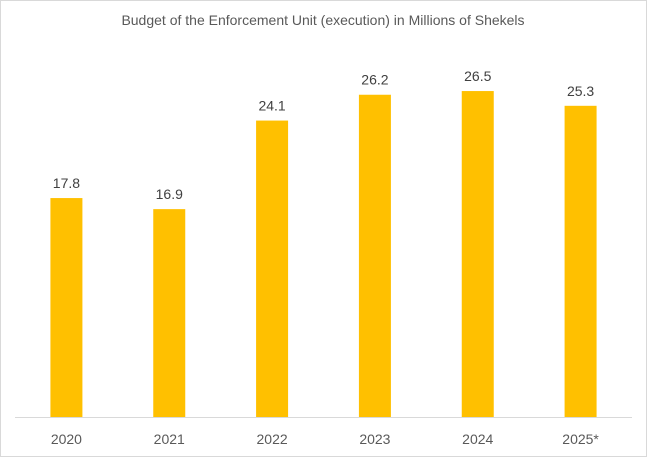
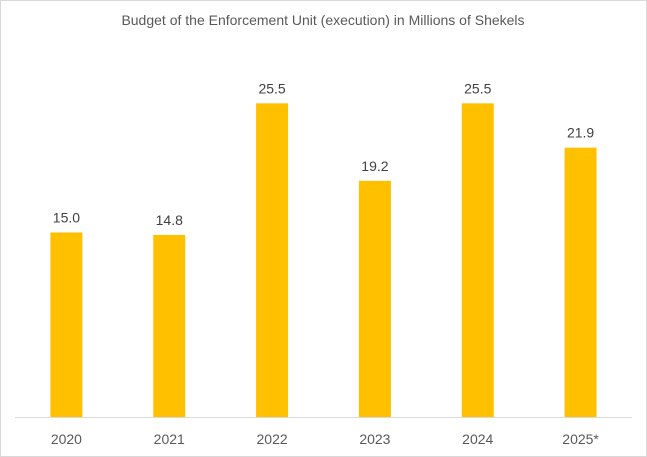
2020: 17.8 -> 15.0
2021: 16.9 -> 14.8
2022: 24.1 -> 25.5
2023: 26.2 -> 19.2
2024: 26.5 -> 25.5
2025*: 25.3 -> 21.9
